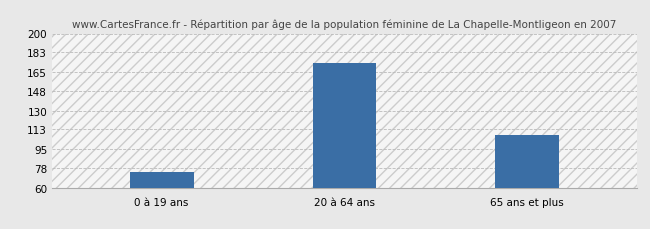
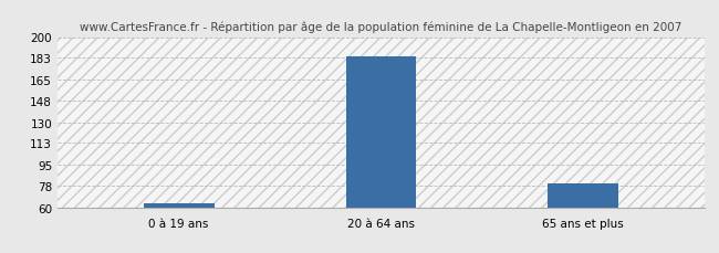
0 à 19 ans: 74 -> 63
20 à 64 ans: 173 -> 184
65 ans et plus: 108 -> 80
